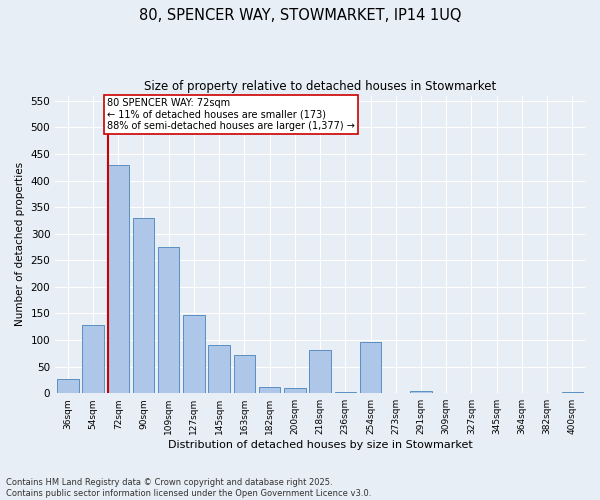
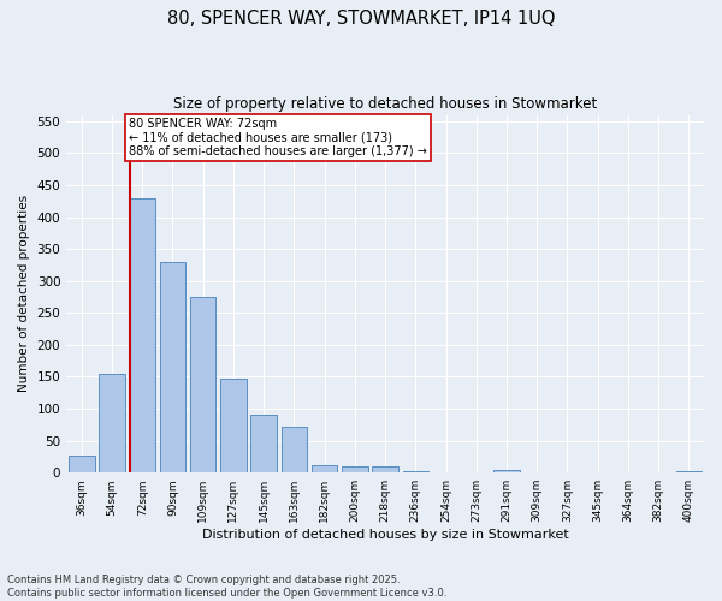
54sqm: 128 -> 155
218sqm: 82 -> 10
254sqm: 96 -> 1
